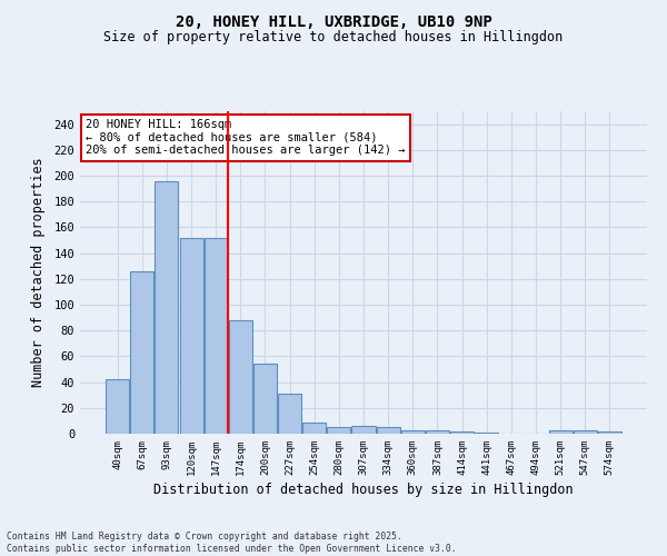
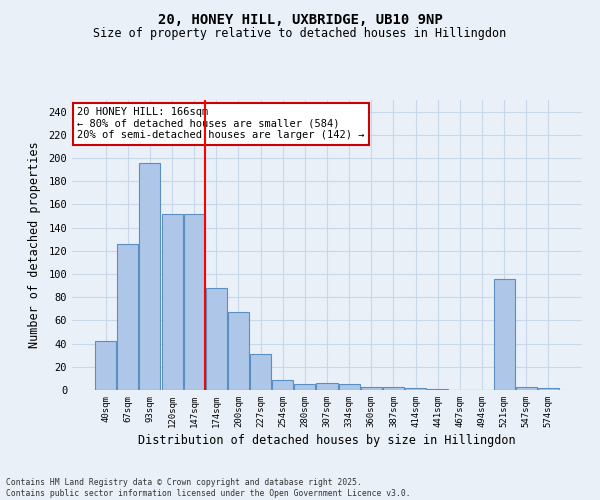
200sqm: 54 -> 67
521sqm: 3 -> 96
